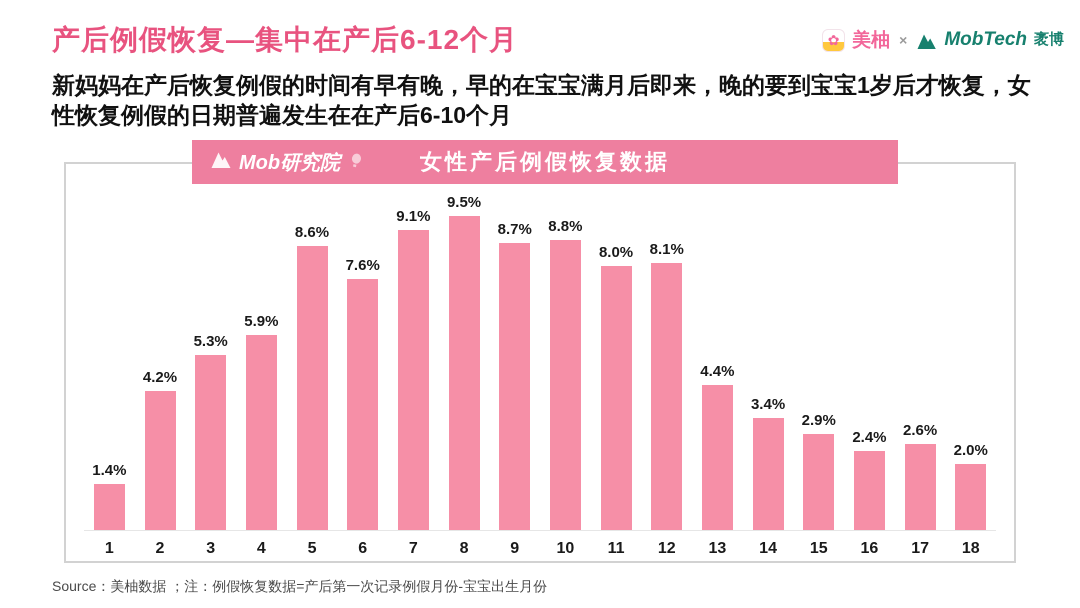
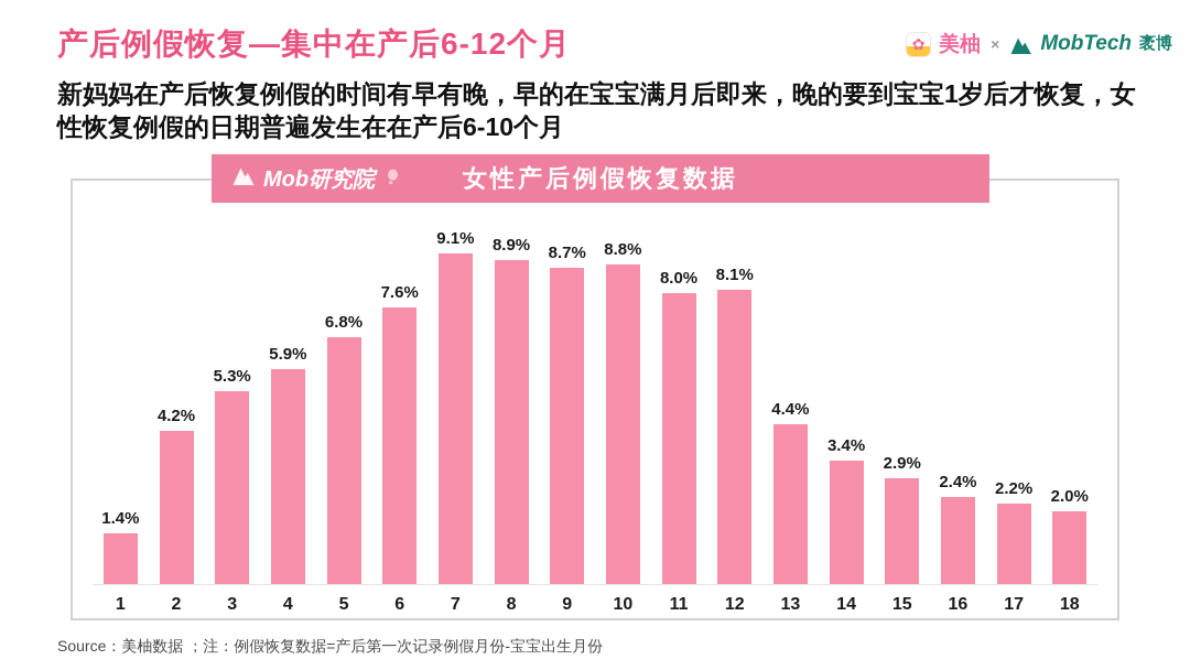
5: 8.6% -> 6.8%
8: 9.5% -> 8.9%
17: 2.6% -> 2.2%
